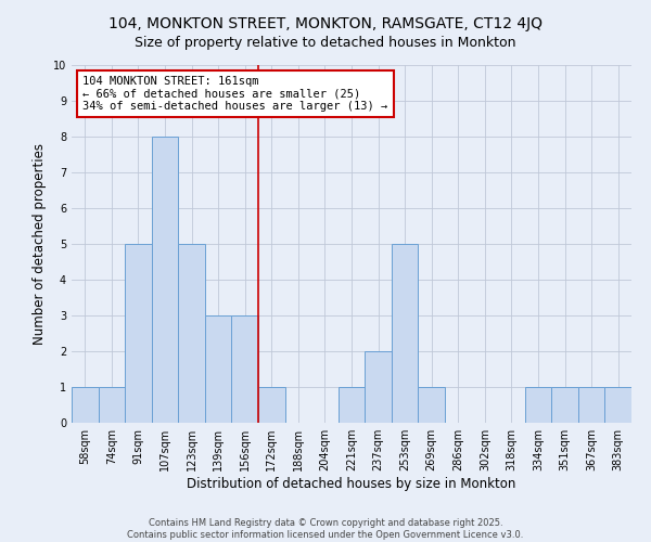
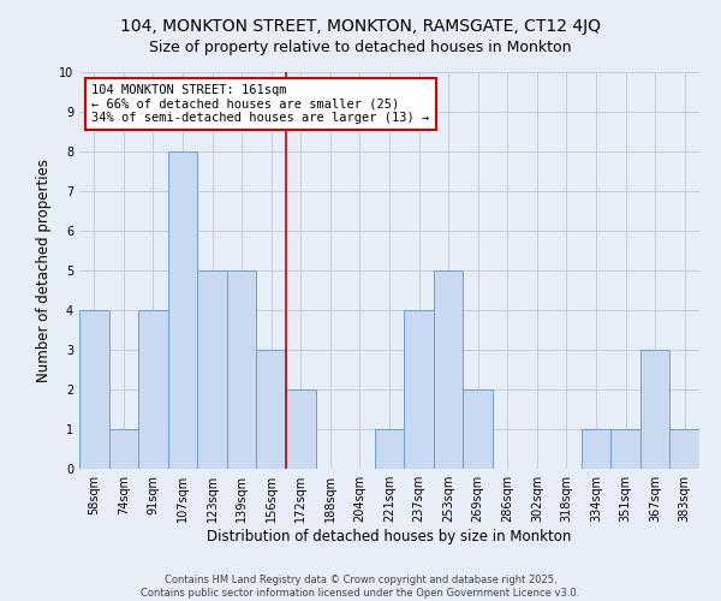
58sqm: 1 -> 4
91sqm: 5 -> 4
139sqm: 3 -> 5
172sqm: 1 -> 2
237sqm: 2 -> 4
269sqm: 1 -> 2
367sqm: 1 -> 3
